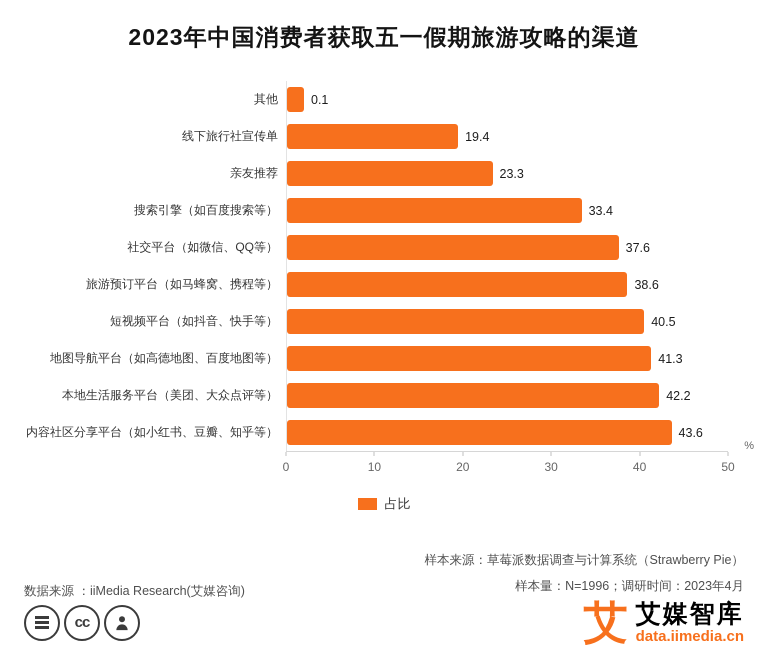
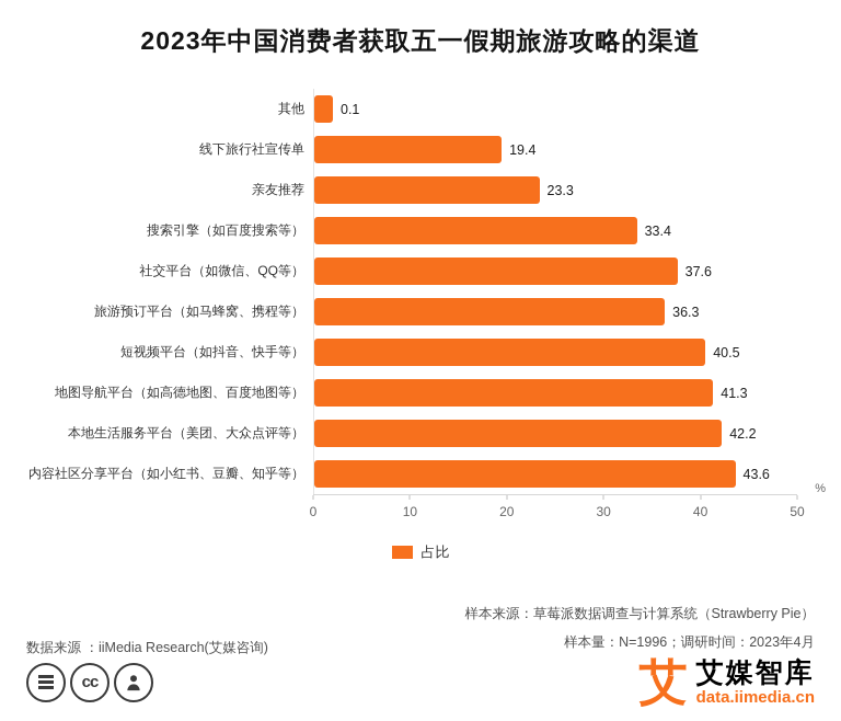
旅游预订平台（如马蜂窝、携程等）: 38.6 -> 36.3
